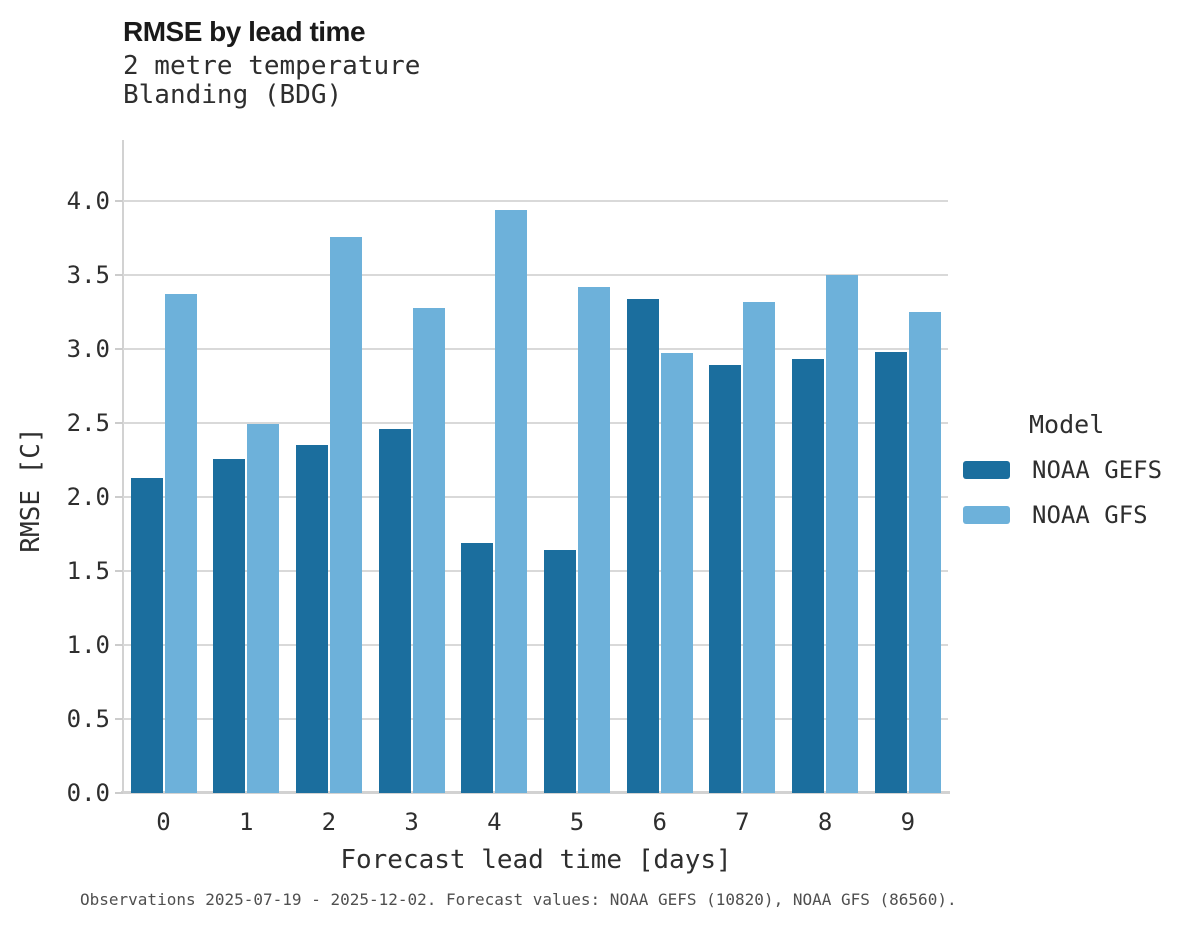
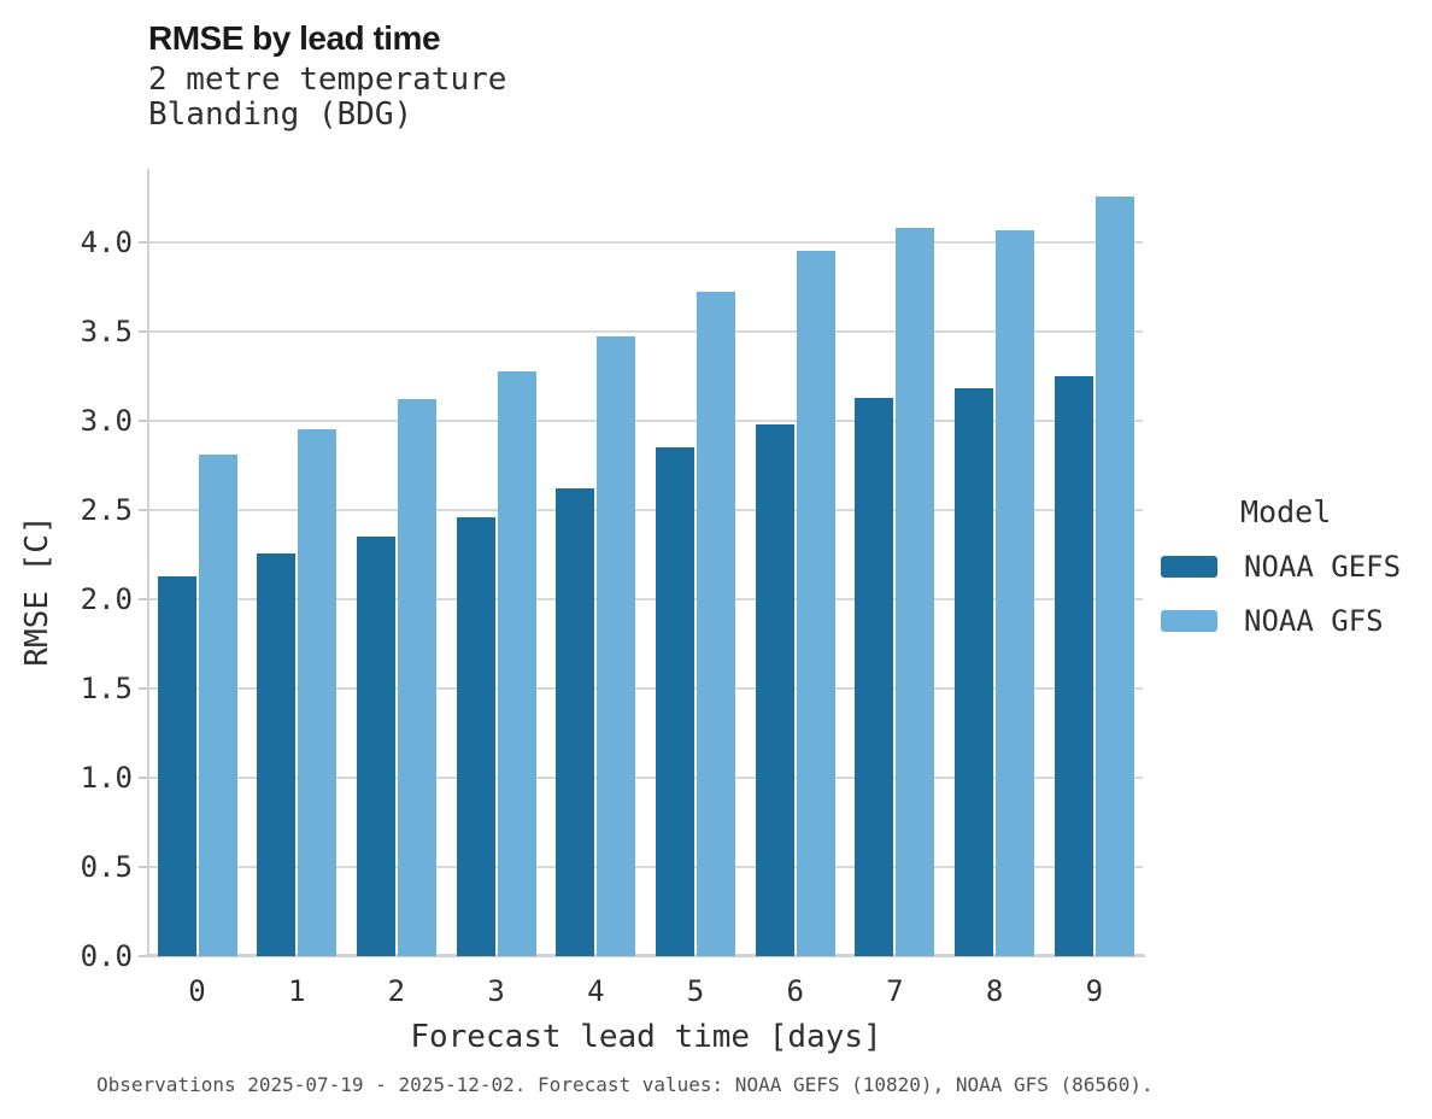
NOAA GFS/0: 3.37 -> 2.81
NOAA GFS/1: 2.49 -> 2.95
NOAA GFS/2: 3.76 -> 3.12
NOAA GEFS/4: 1.69 -> 2.62
NOAA GFS/4: 3.94 -> 3.47
NOAA GEFS/5: 1.64 -> 2.85
NOAA GFS/5: 3.42 -> 3.72
NOAA GEFS/6: 3.34 -> 2.98
NOAA GFS/6: 2.97 -> 3.95
NOAA GEFS/7: 2.89 -> 3.13
NOAA GFS/7: 3.32 -> 4.08
NOAA GEFS/8: 2.93 -> 3.18
NOAA GFS/8: 3.50 -> 4.07
NOAA GEFS/9: 2.98 -> 3.25
NOAA GFS/9: 3.25 -> 4.26
